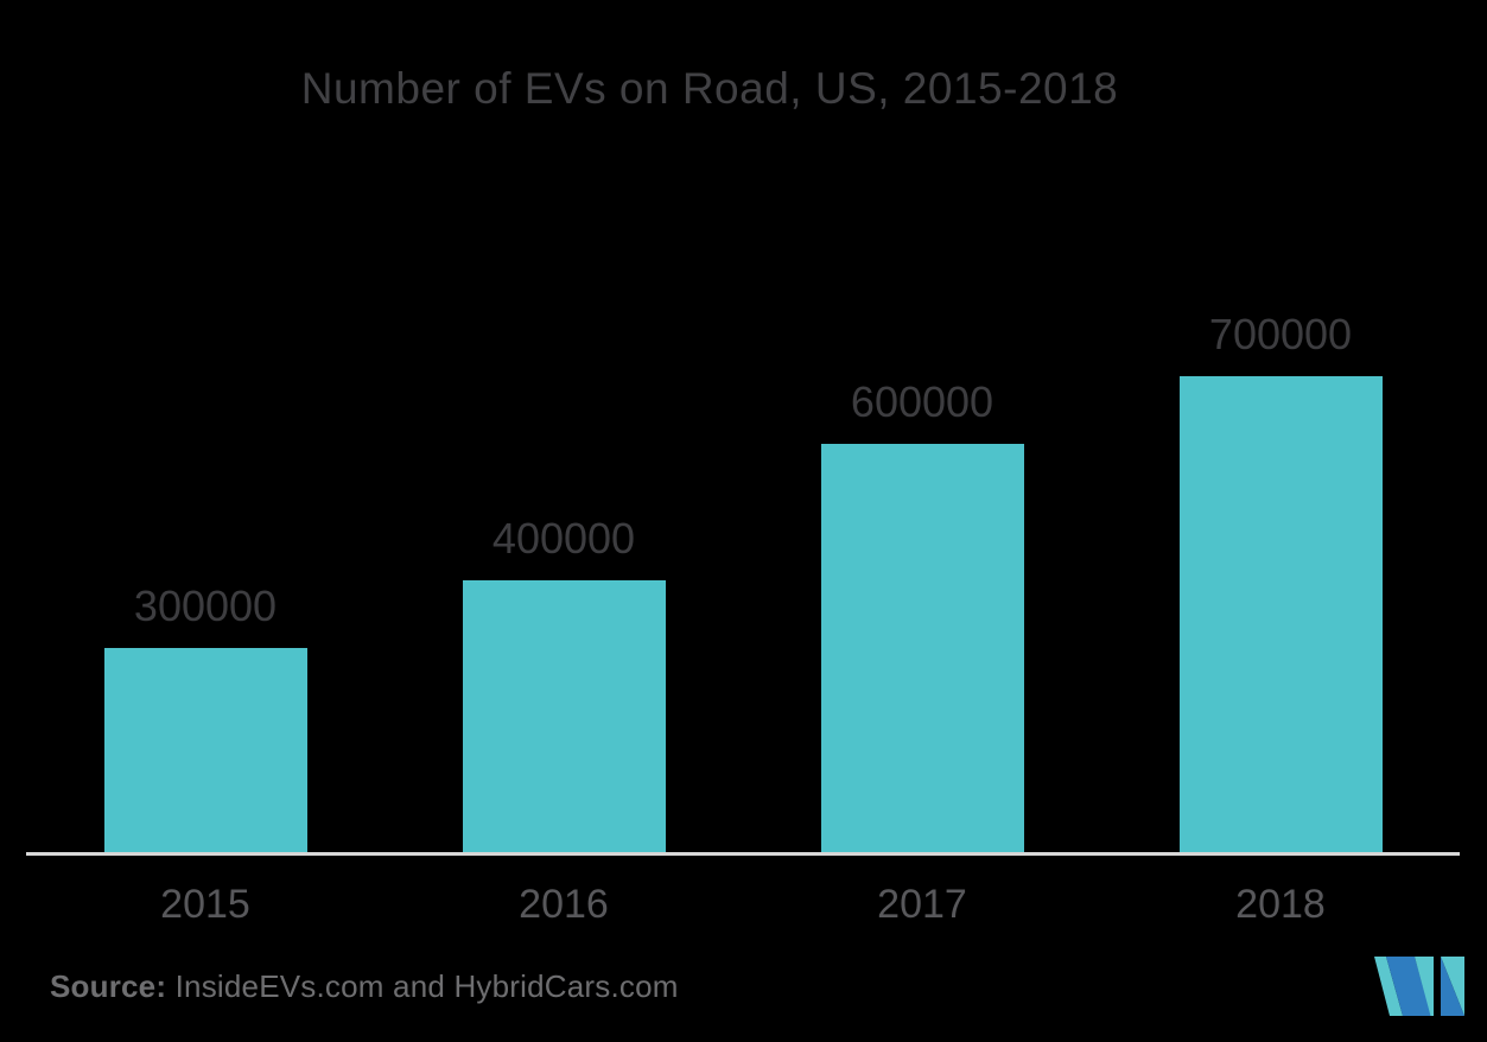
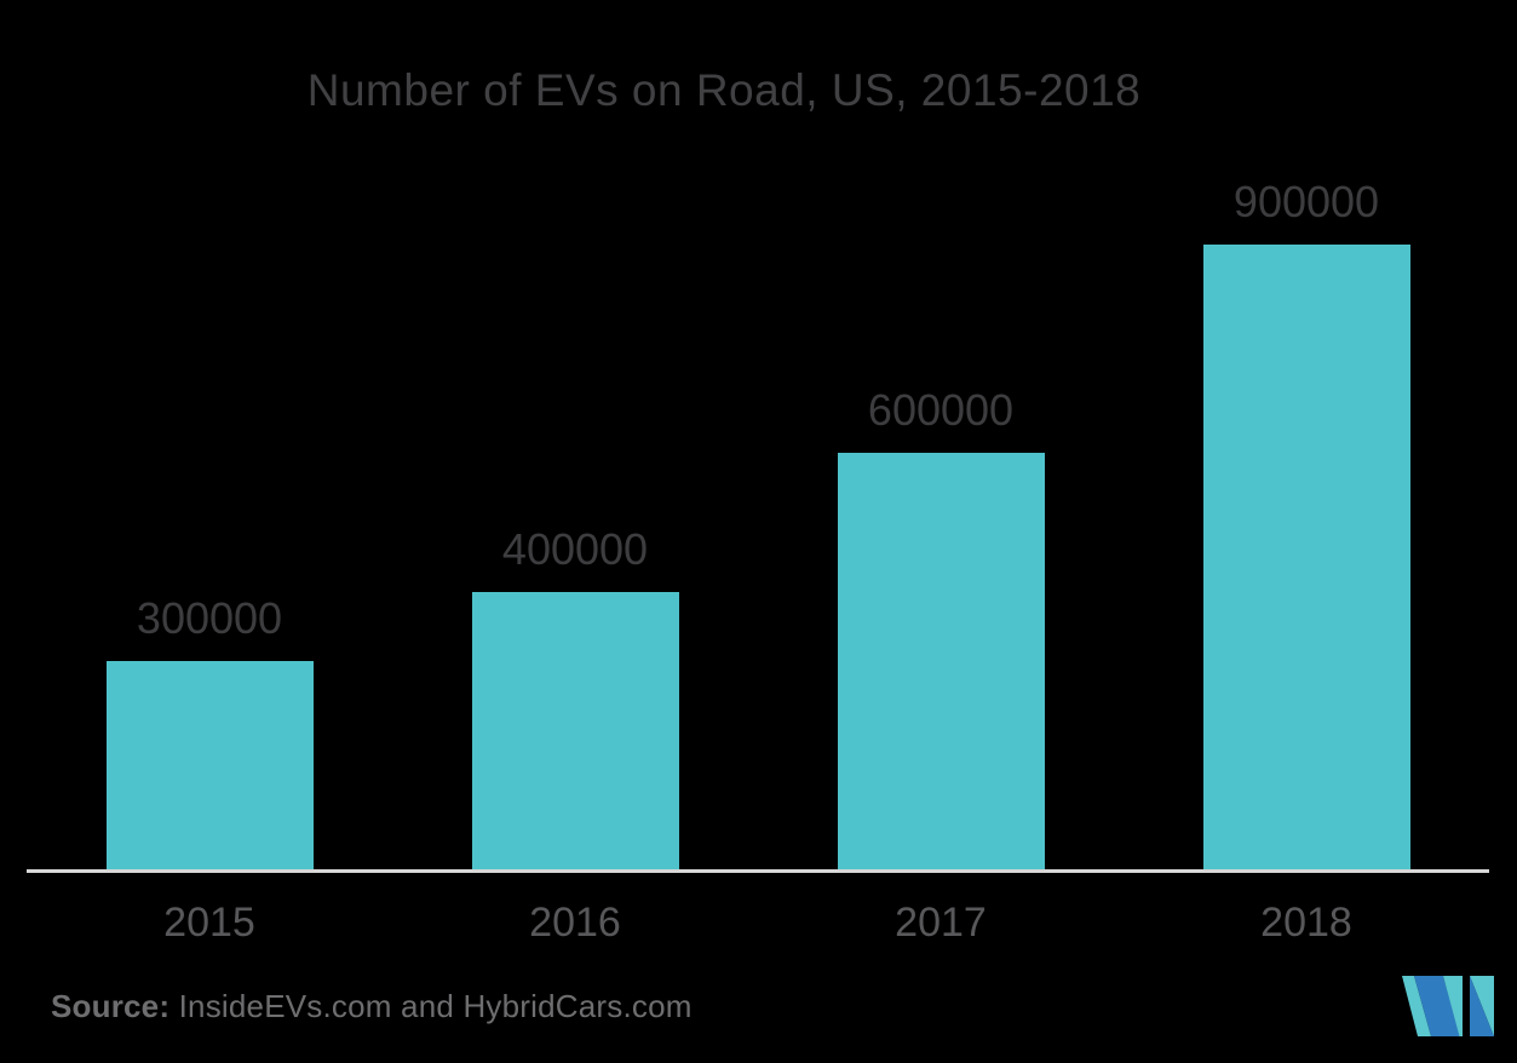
2018: 700000 -> 900000
